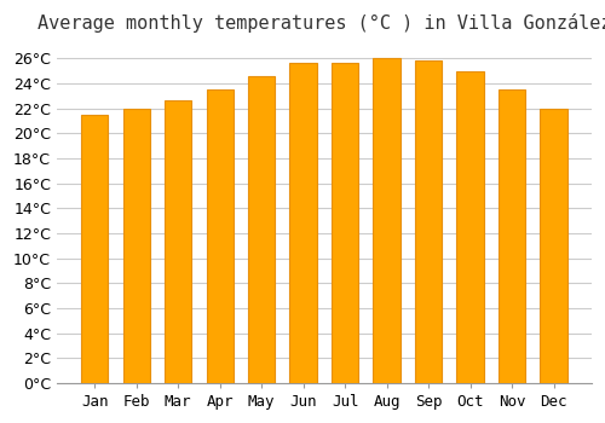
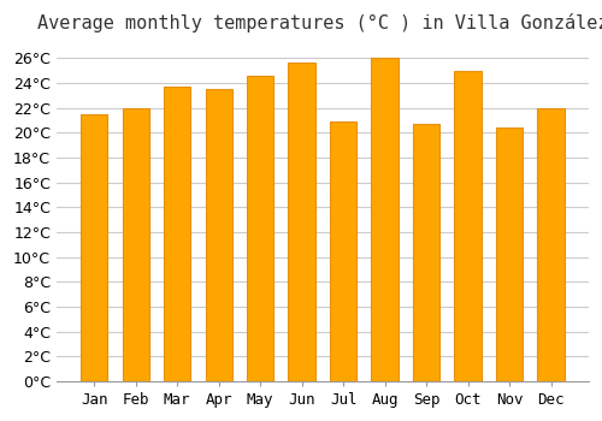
Mar: 22.6°C -> 23.7°C
Jul: 25.6°C -> 20.9°C
Sep: 25.8°C -> 20.7°C
Nov: 23.5°C -> 20.4°C
